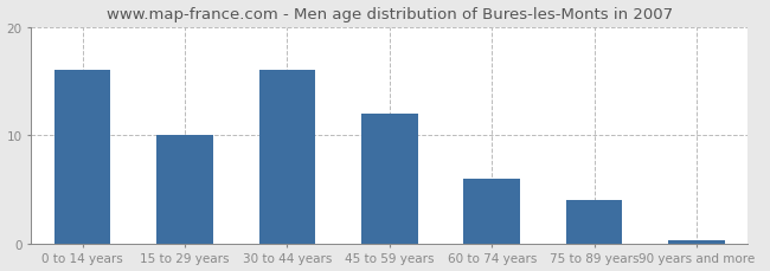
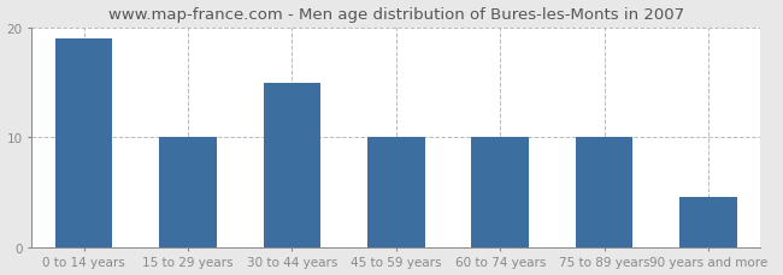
0 to 14 years: 16.0 -> 19.0
30 to 44 years: 16.0 -> 15.0
45 to 59 years: 12.0 -> 10.0
60 to 74 years: 6.0 -> 10.0
75 to 89 years: 4.0 -> 10.0
90 years and more: 0.3 -> 4.6
